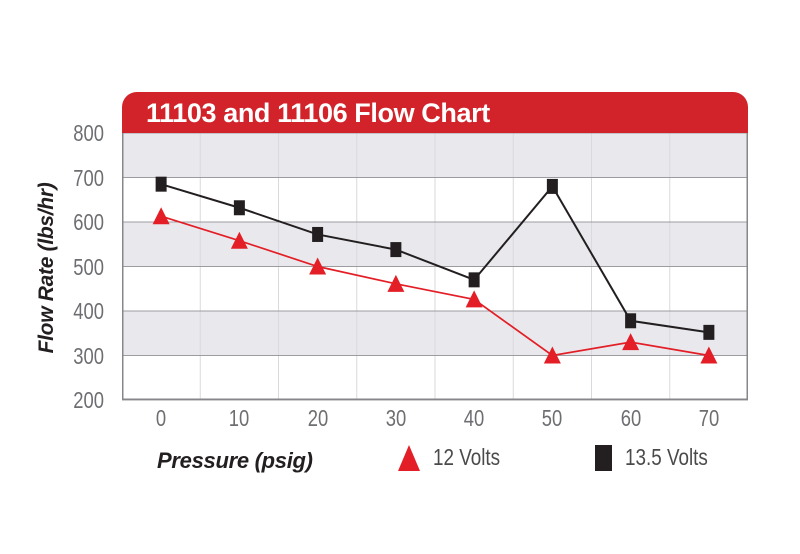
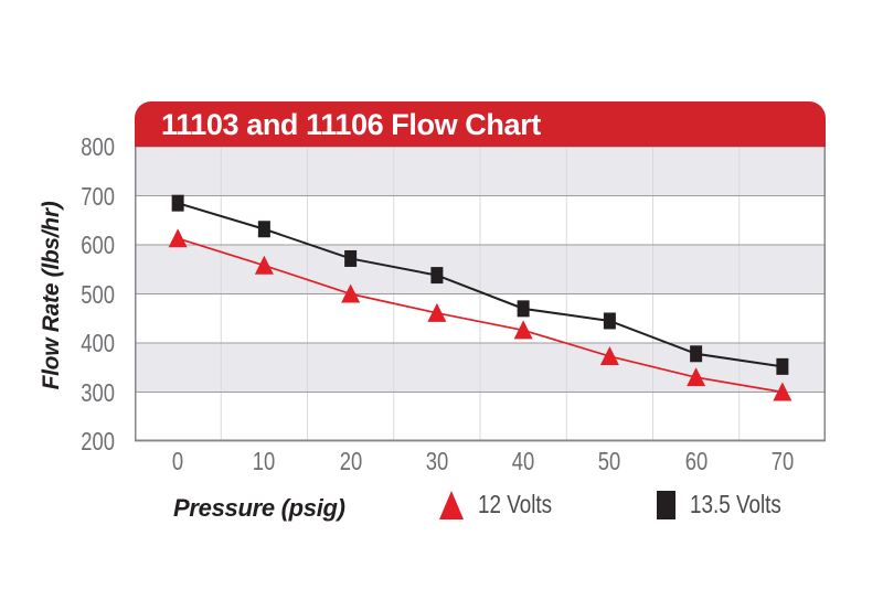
12 Volts/50: 300 -> 370
13.5 Volts/50: 680 -> 440
